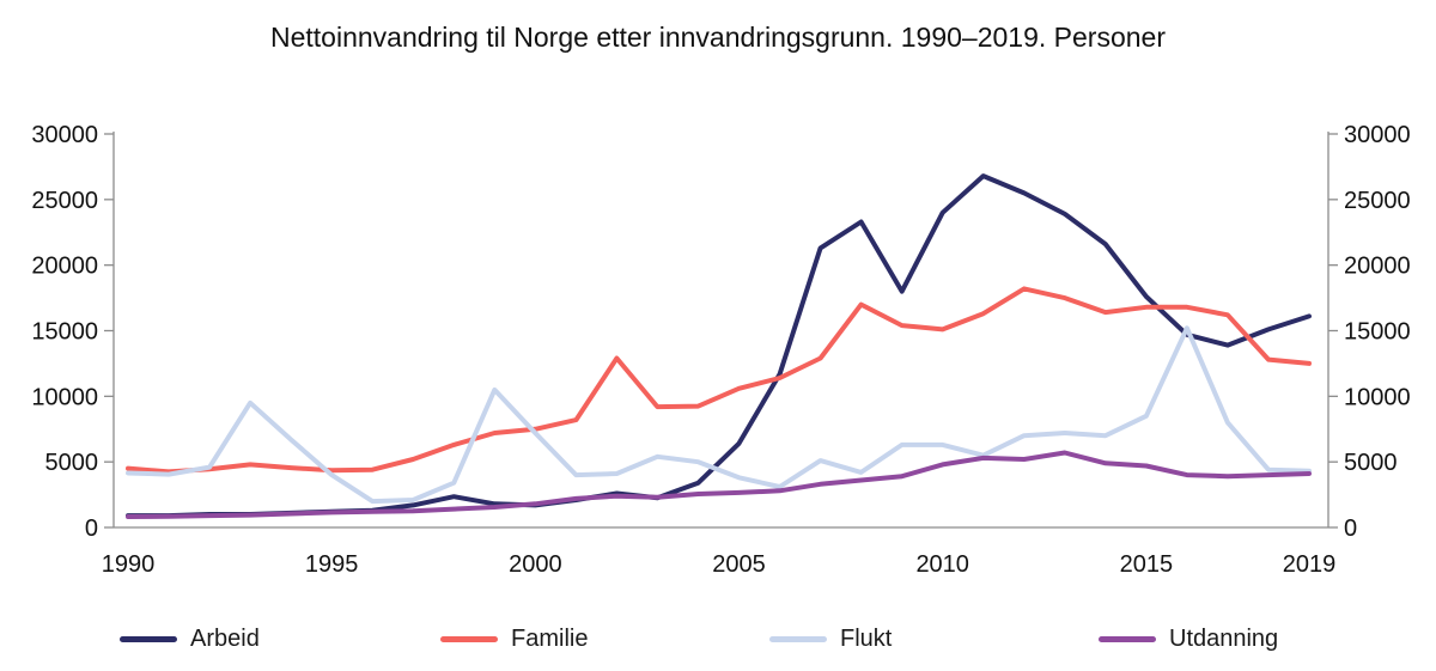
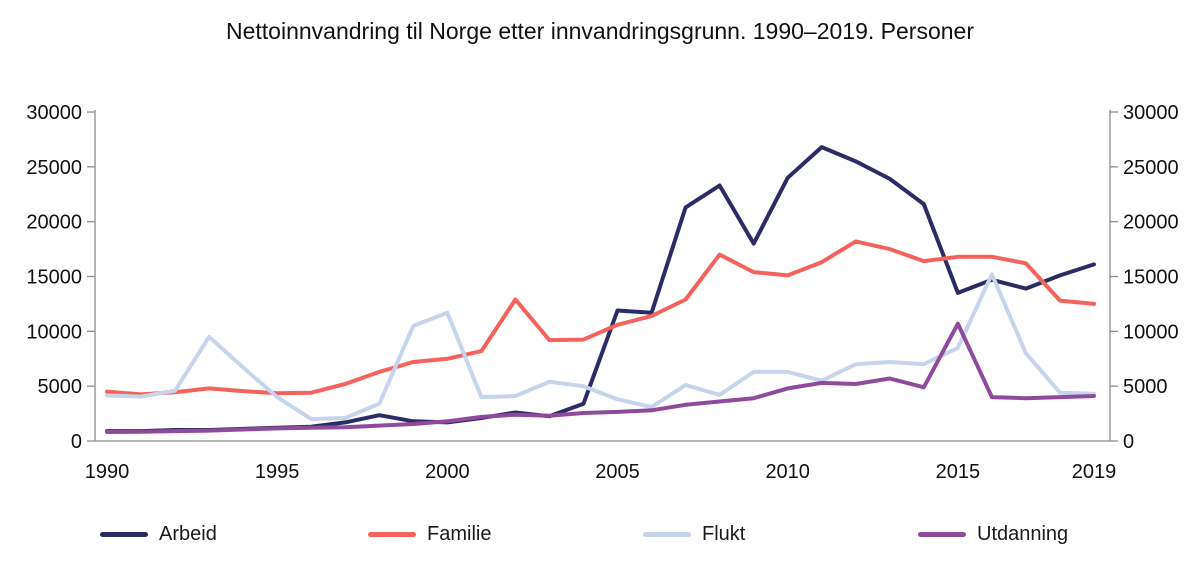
Flukt/2000: 7200 -> 11700
Arbeid/2005: 6400 -> 11900
Arbeid/2015: 17600 -> 13500
Utdanning/2015: 4700 -> 10700
